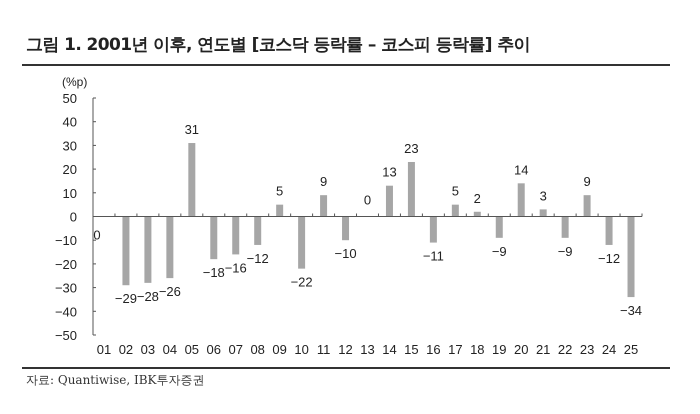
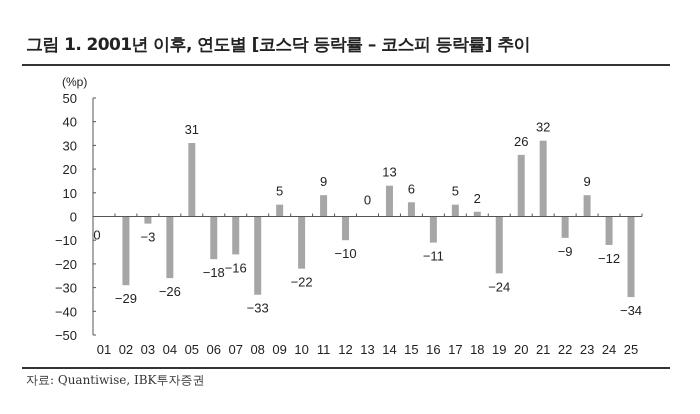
03: −28 -> −3
08: −12 -> −33
15: 23 -> 6
19: −9 -> −24
20: 14 -> 26
21: 3 -> 32
